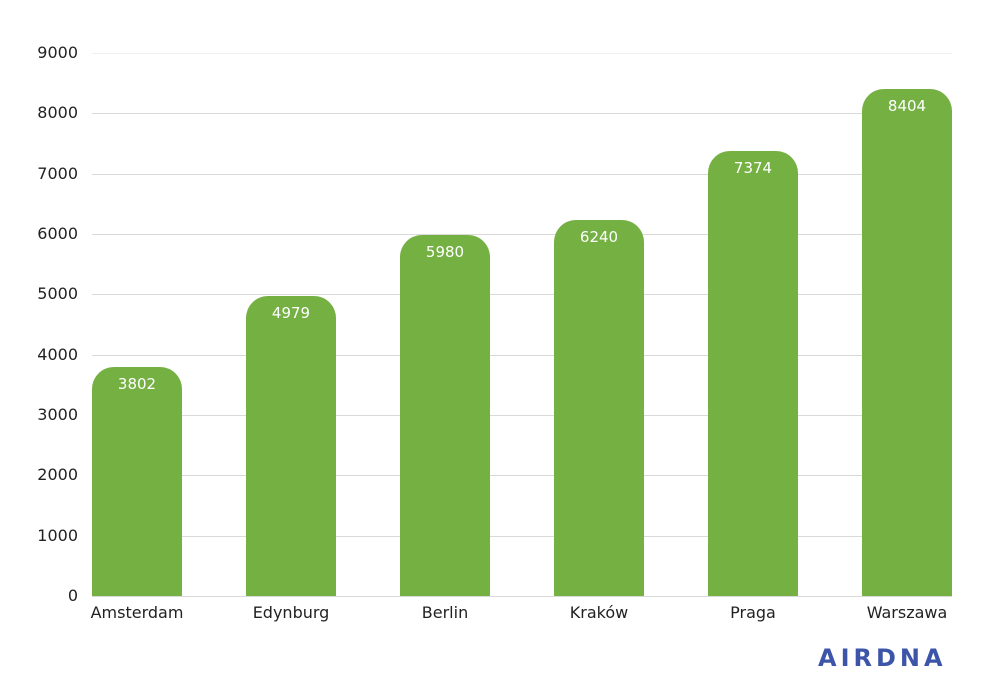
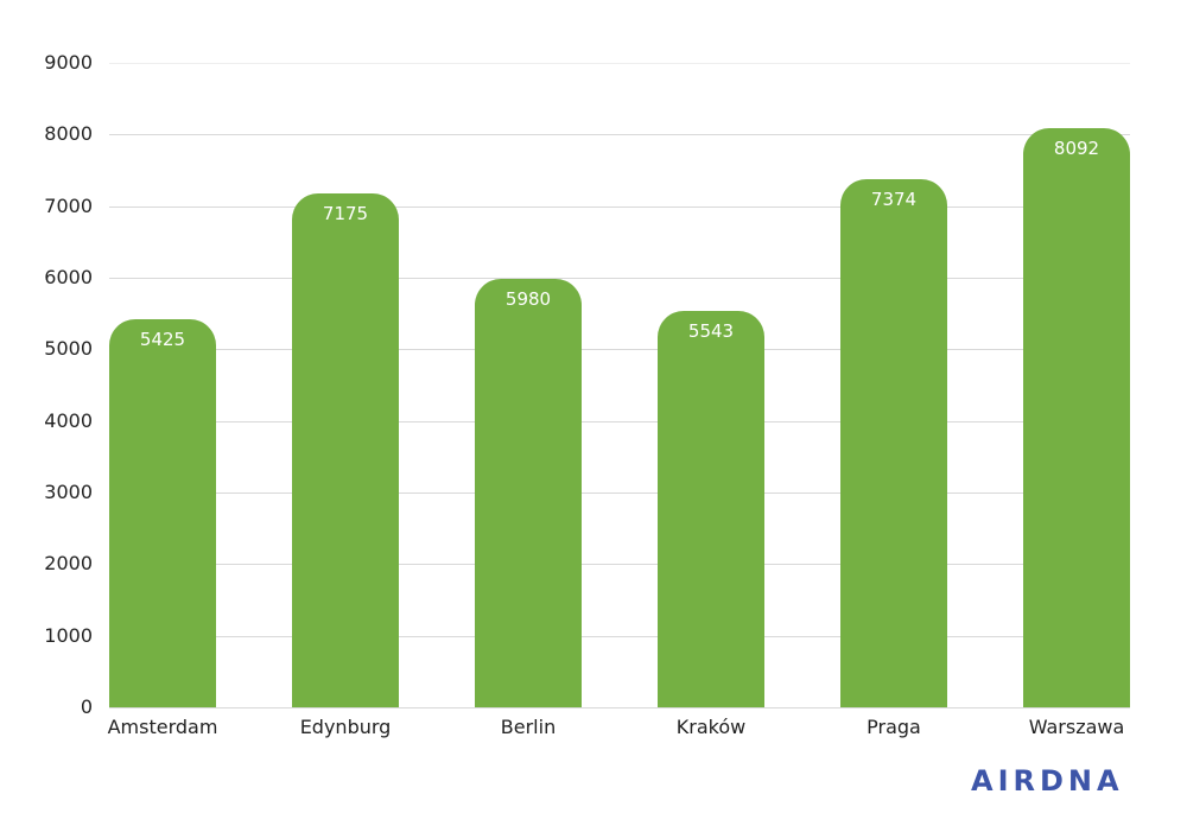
Amsterdam: 3802 -> 5425
Edynburg: 4979 -> 7175
Kraków: 6240 -> 5543
Warszawa: 8404 -> 8092
